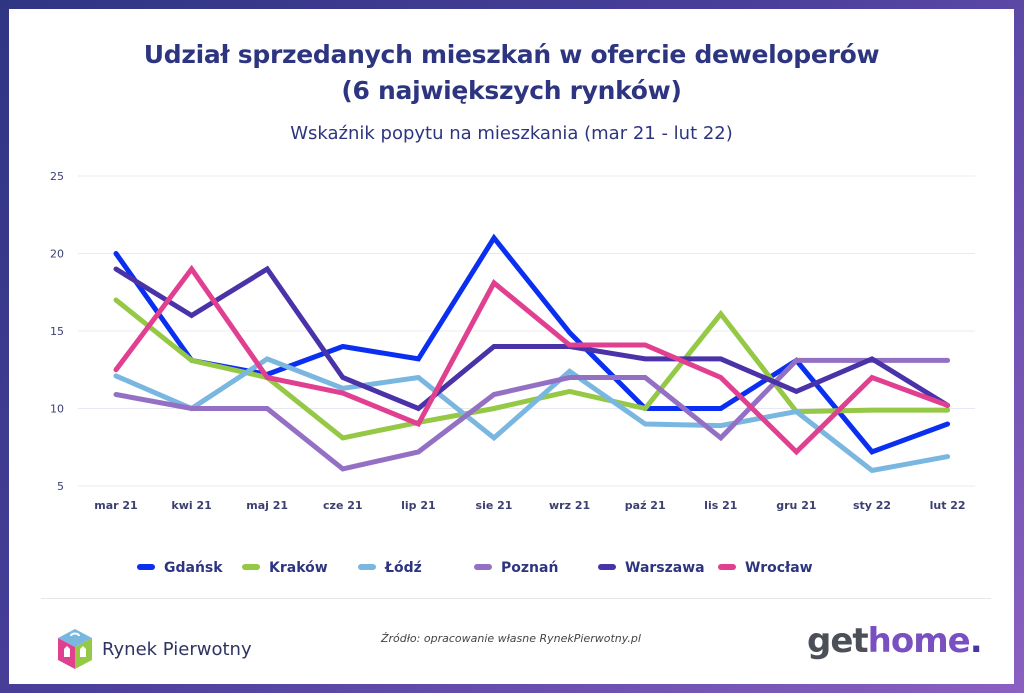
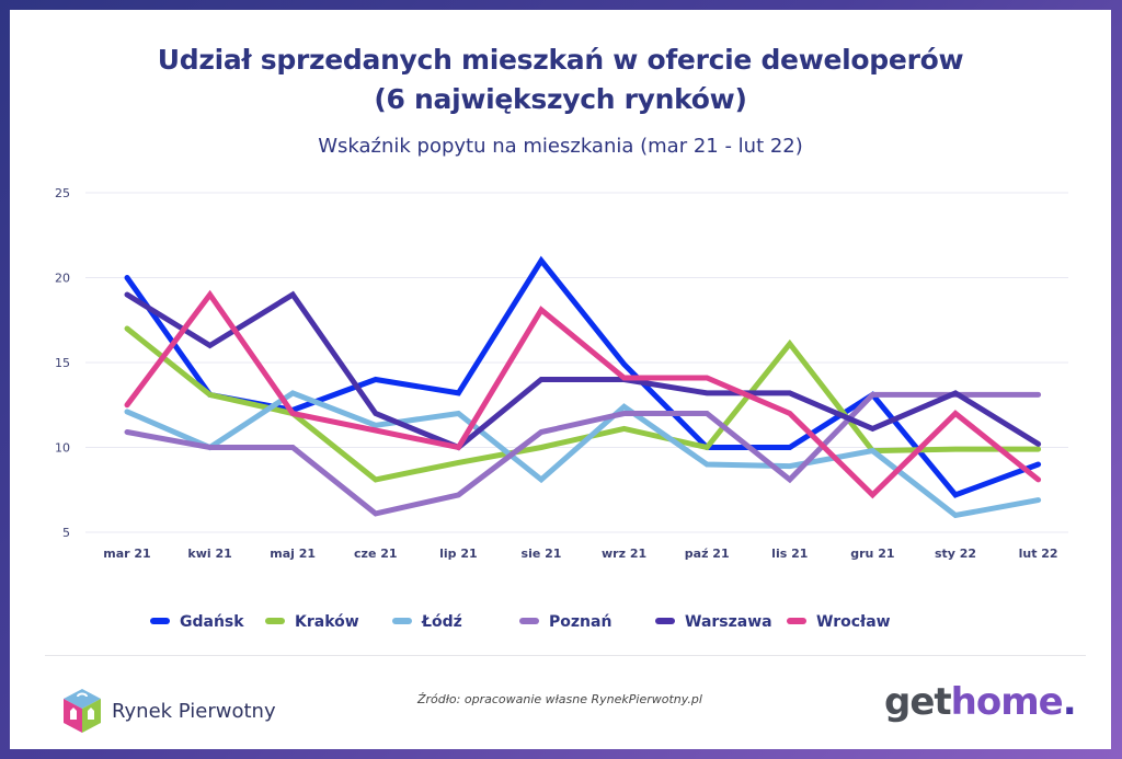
Wrocław/lip 21: 9.0 -> 10.0
Wrocław/lut 22: 10.2 -> 8.1
